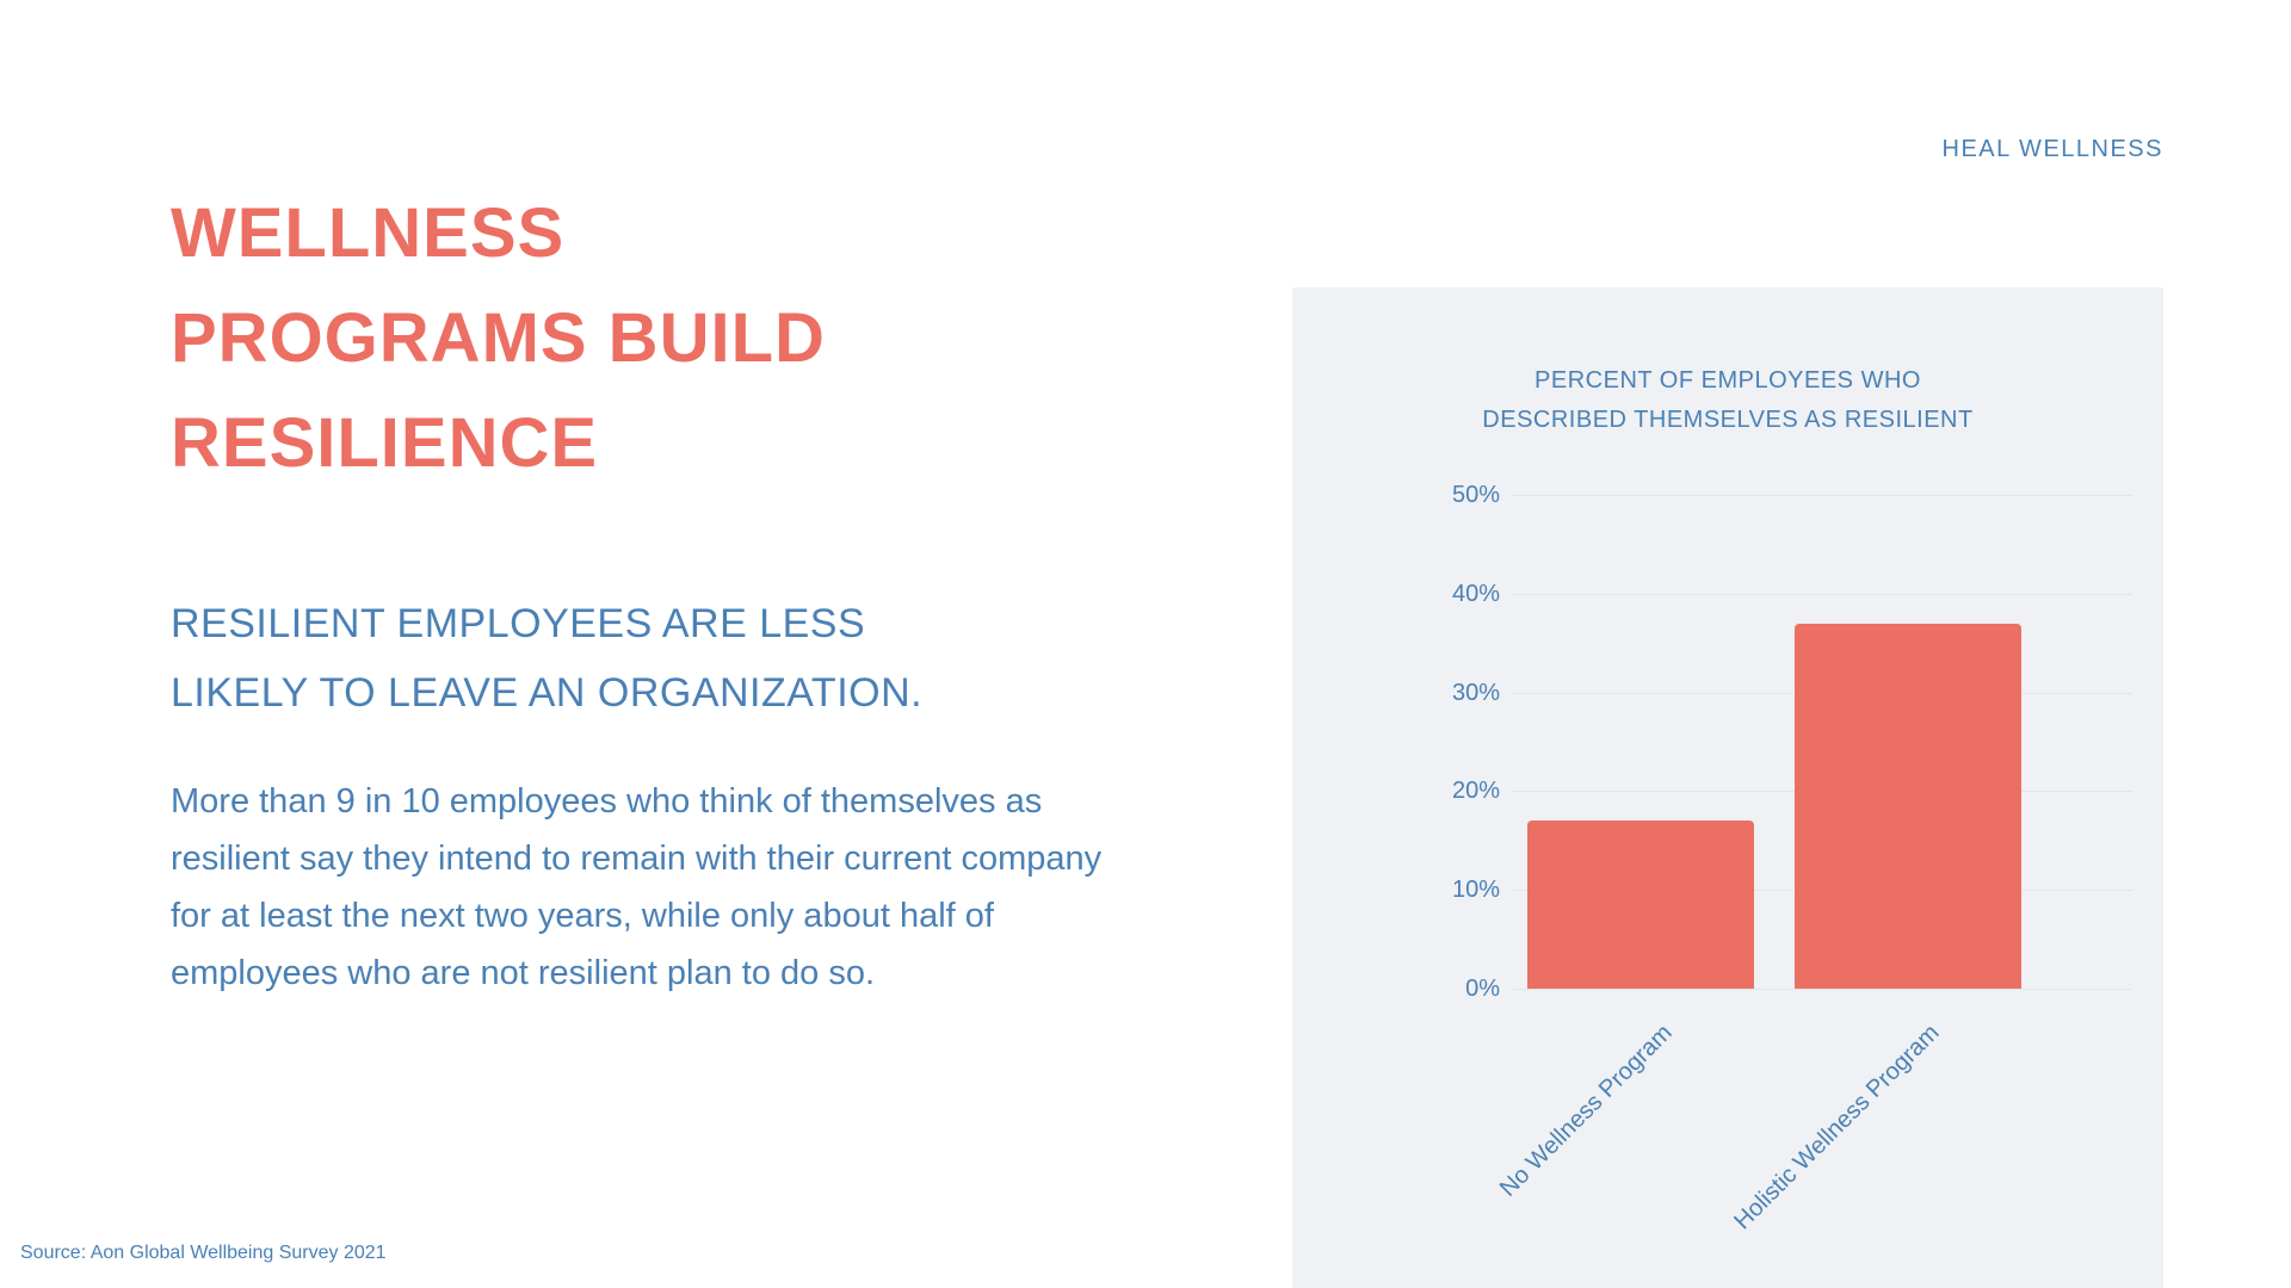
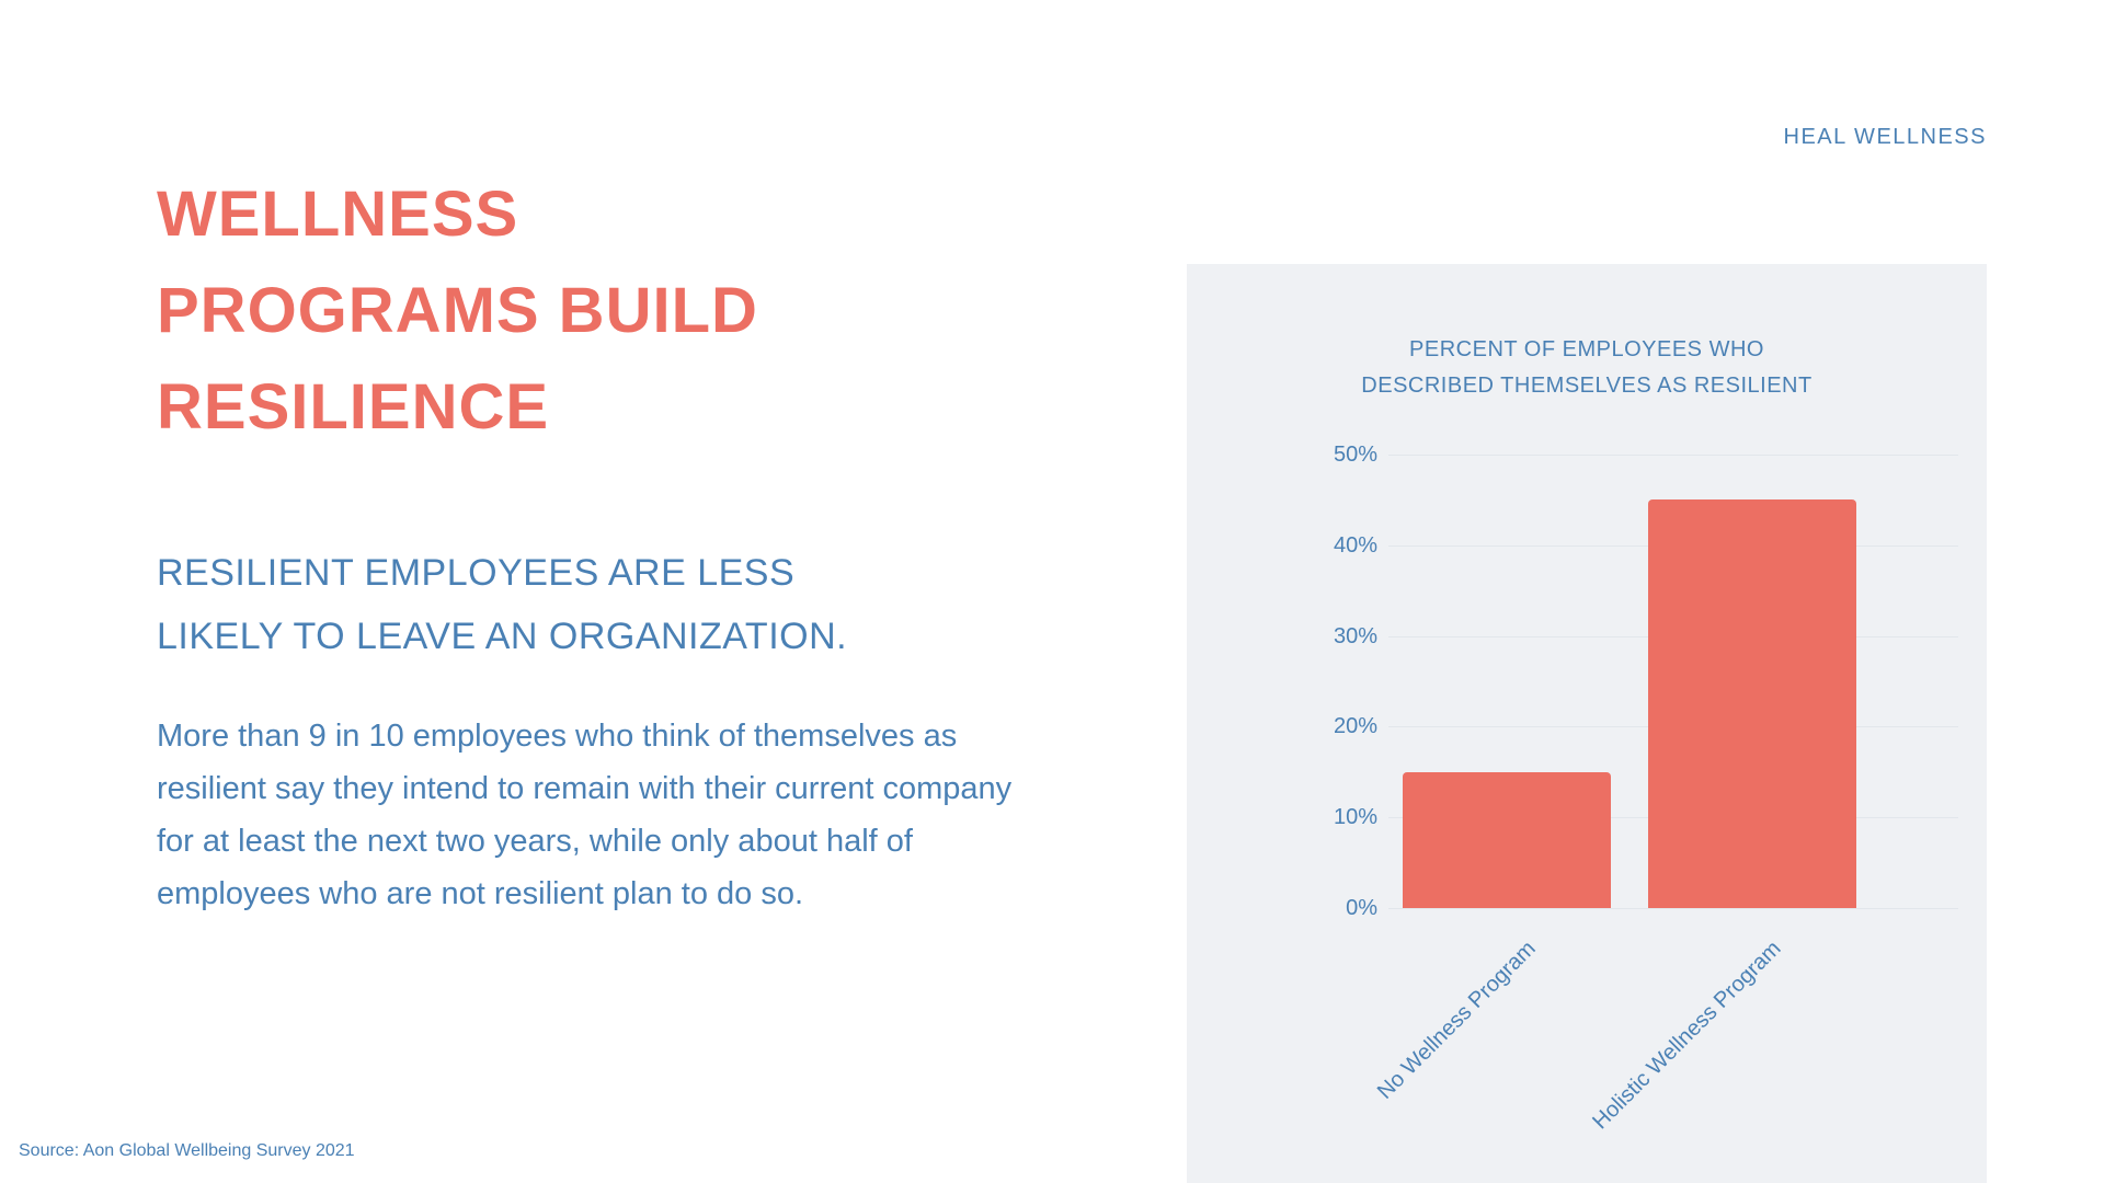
No Wellness Program: 17% -> 15%
Holistic Wellness Program: 37% -> 45%
